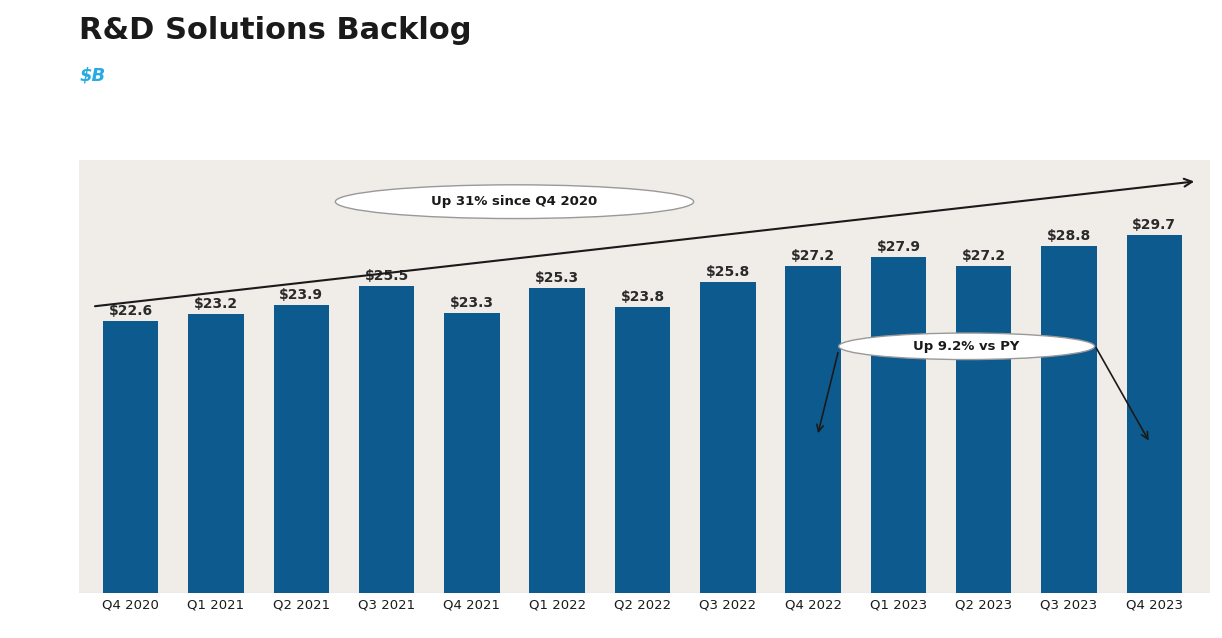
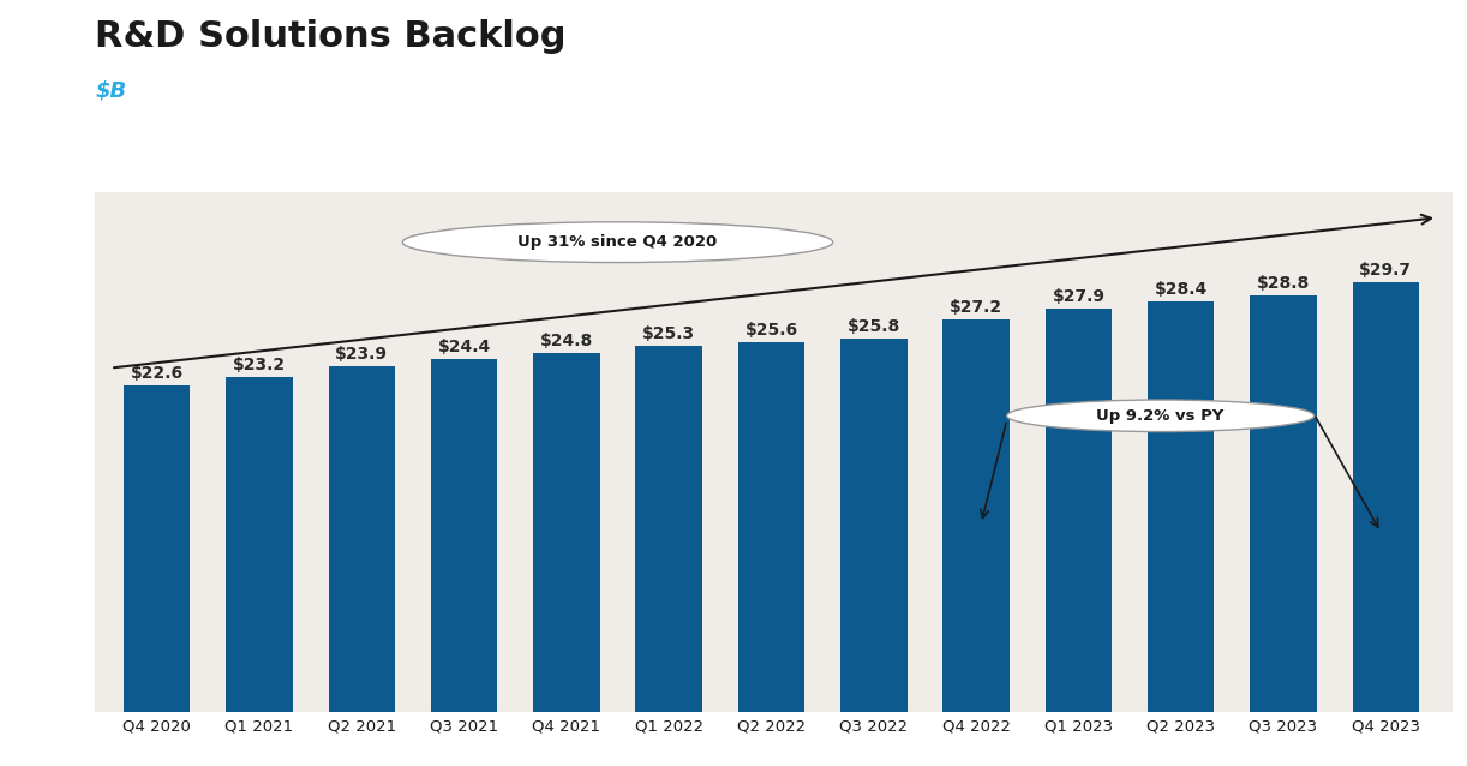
Q3 2021: $25.5 -> $24.4
Q4 2021: $23.3 -> $24.8
Q2 2022: $23.8 -> $25.6
Q2 2023: $27.2 -> $28.4
